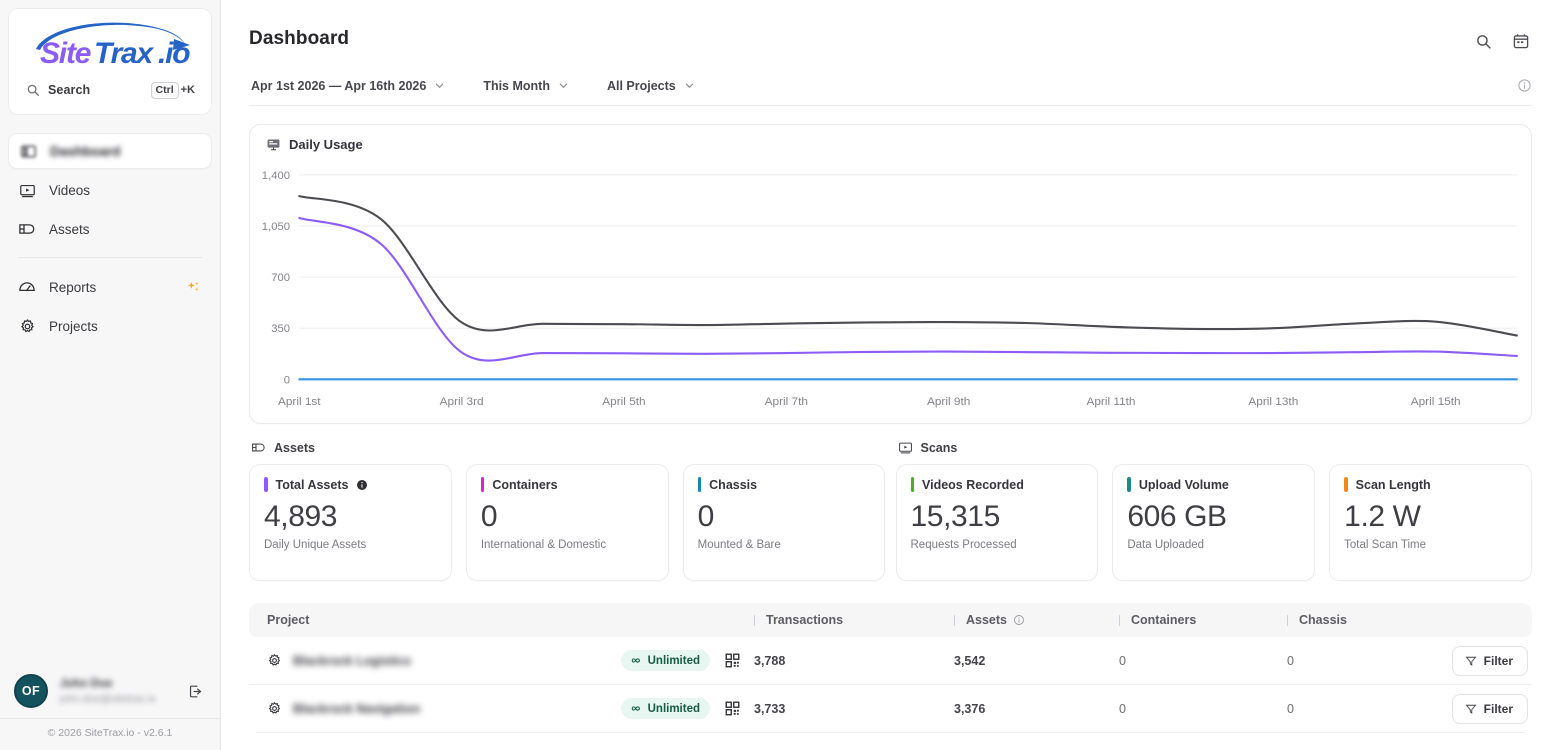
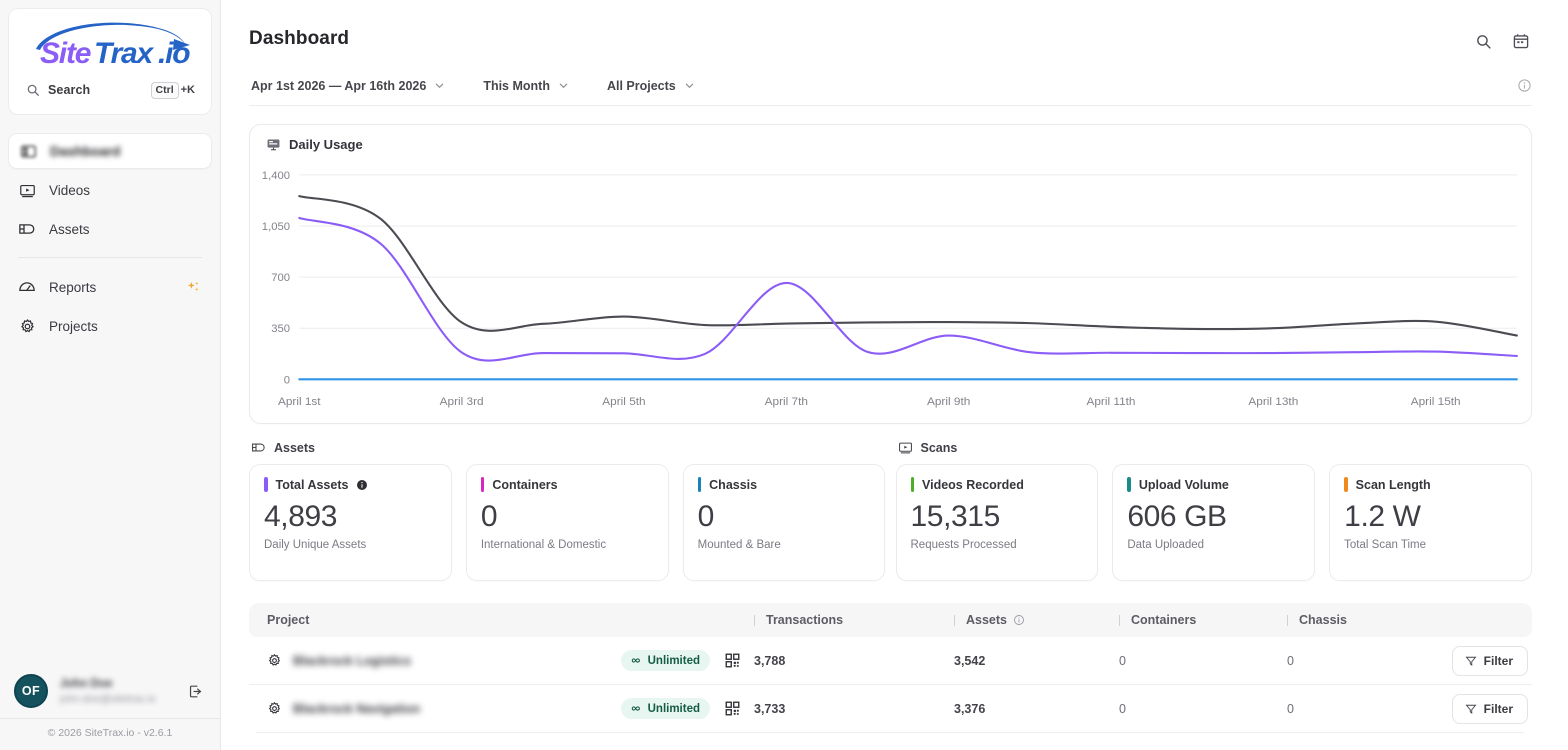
Assets/April 5th: 380 -> 430
Videos/April 7th: 180 -> 660
Videos/April 9th: 190 -> 300
